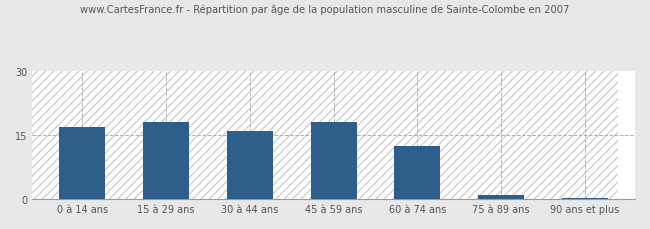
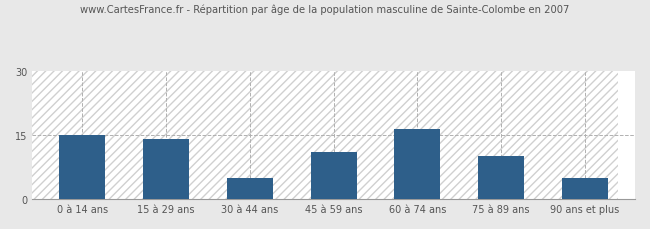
0 à 14 ans: 17.0 -> 15.0
15 à 29 ans: 18.0 -> 14.0
30 à 44 ans: 16.0 -> 5.0
45 à 59 ans: 18.0 -> 11.0
60 à 74 ans: 12.5 -> 16.5
75 à 89 ans: 1.0 -> 10.0
90 ans et plus: 0.2 -> 5.0
